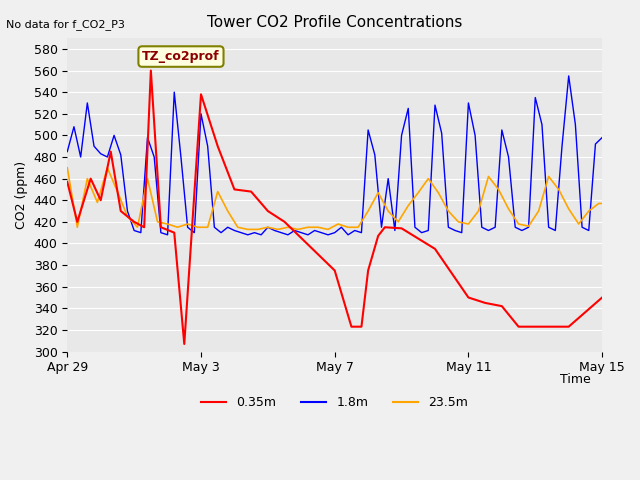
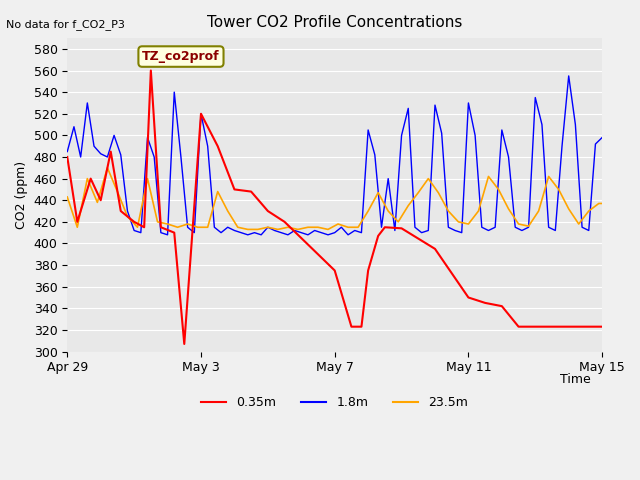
0.35m/Apr 29: 457 -> 480
23.5m/Apr 29: 470 -> 443
0.35m/May 3: 538 -> 520
0.35m/May 15: 350 -> 323
